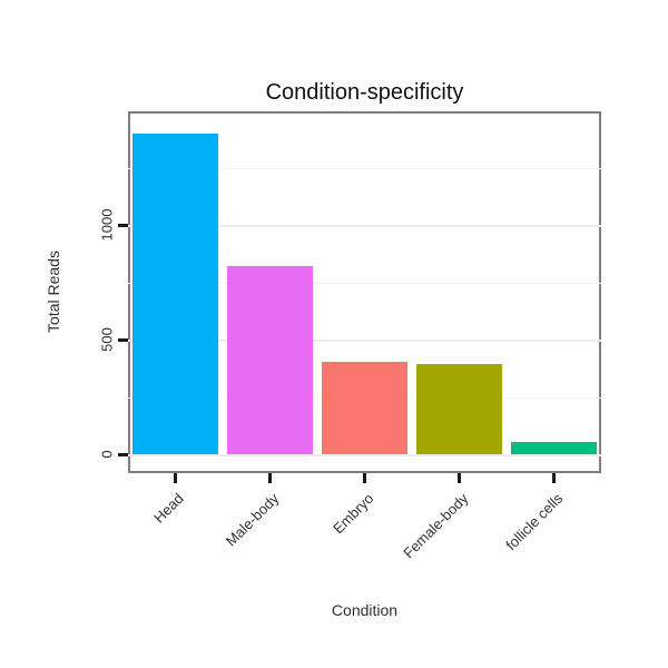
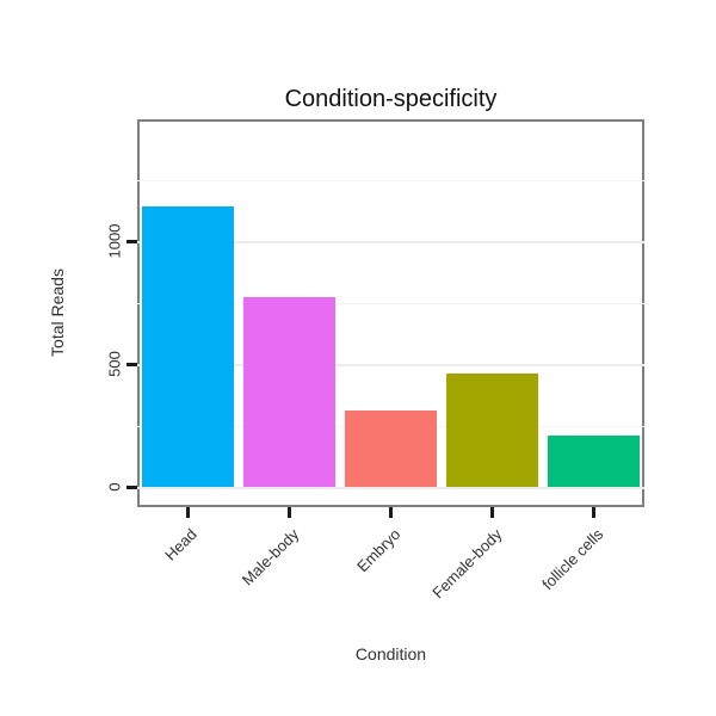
Head: 1400 -> 1140
Male-body: 820 -> 770
Embryo: 400 -> 310
Female-body: 400 -> 460
follicle cells: 60 -> 210
